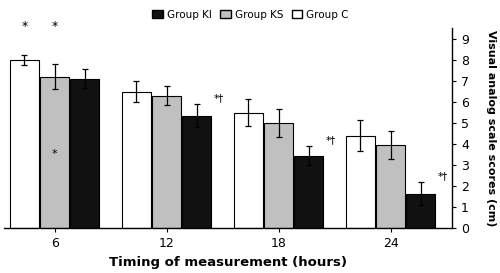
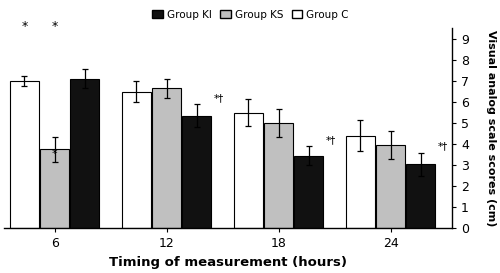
Group C/6: 8.0 -> 7.0
Group KS/6: 7.20 -> 3.75
Group KS/12: 6.30 -> 6.65
Group KI/24: 1.65 -> 3.05
